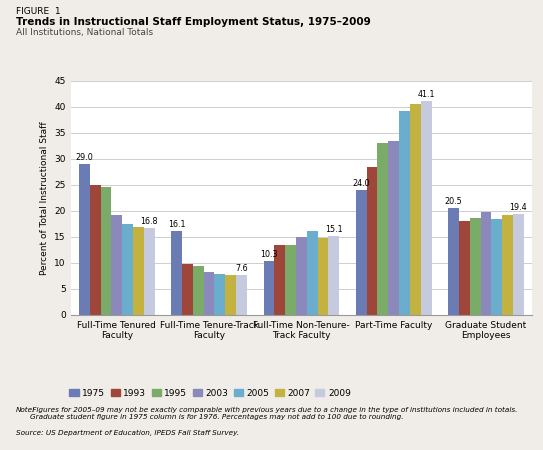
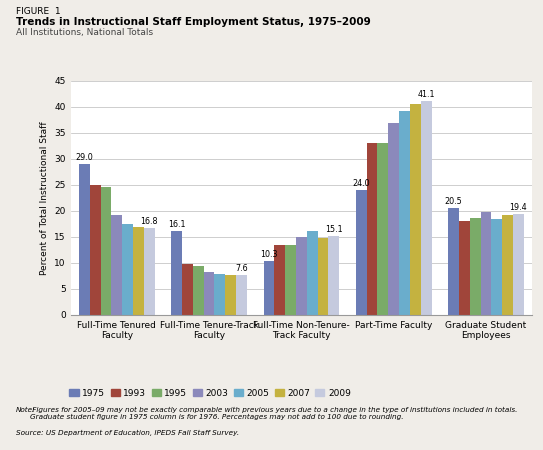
1993/Part-Time Faculty: 28.4 -> 33.0
2003/Part-Time Faculty: 33.4 -> 37.0
